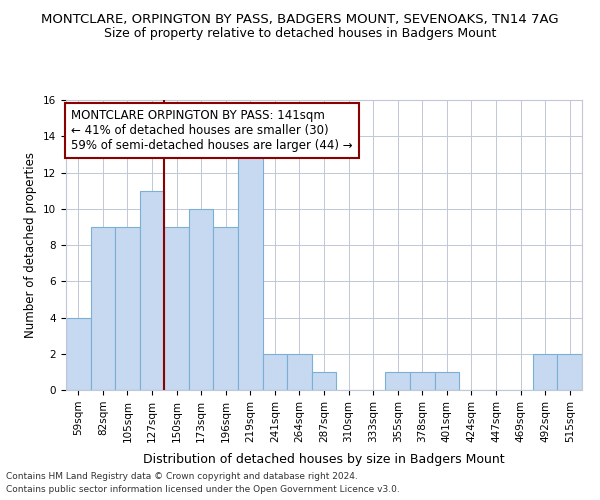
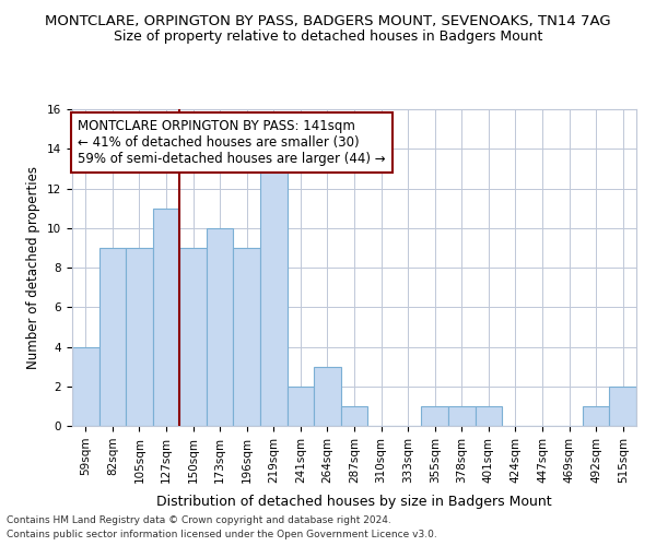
264sqm: 2 -> 3
492sqm: 2 -> 1
